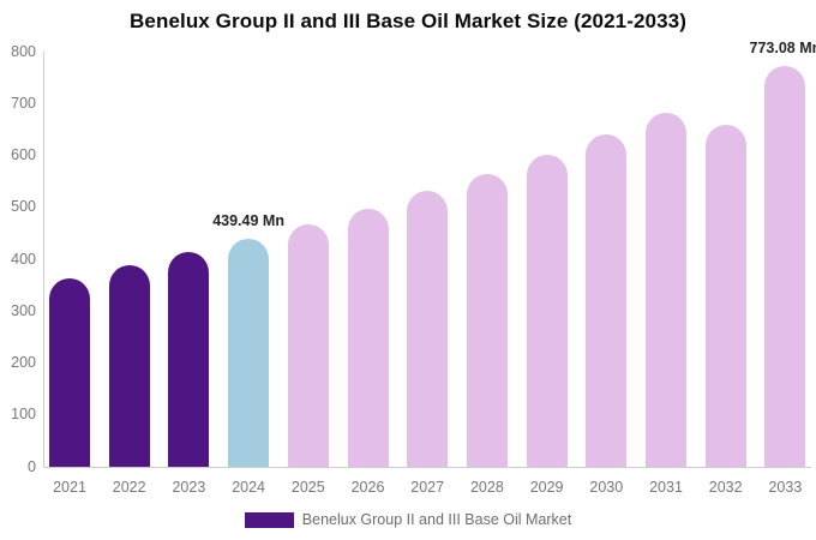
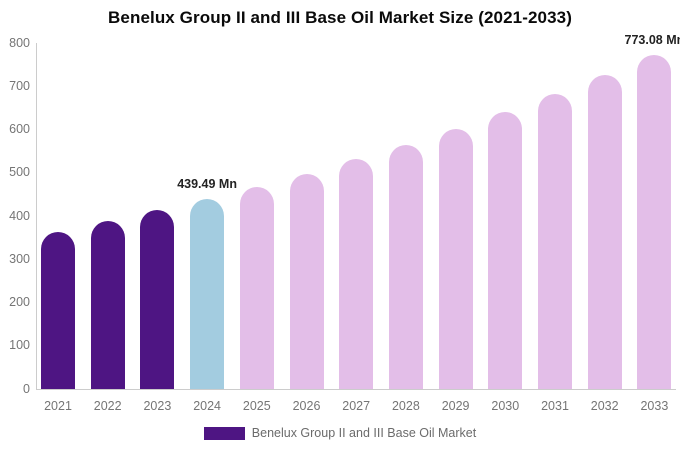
2032: 660 -> 730
